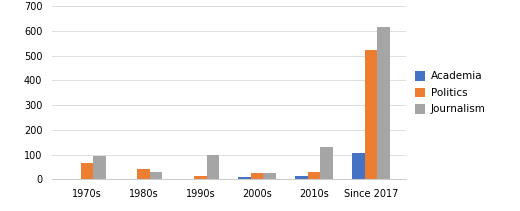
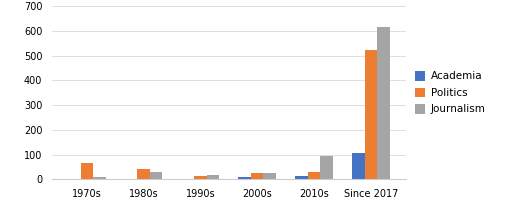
Journalism/1970s: 95 -> 8
Journalism/1990s: 100 -> 18
Journalism/2010s: 130 -> 95
